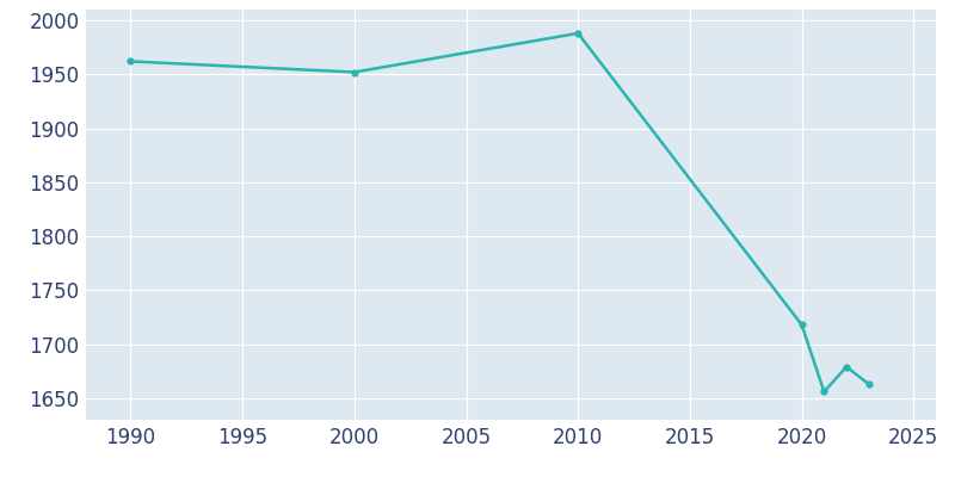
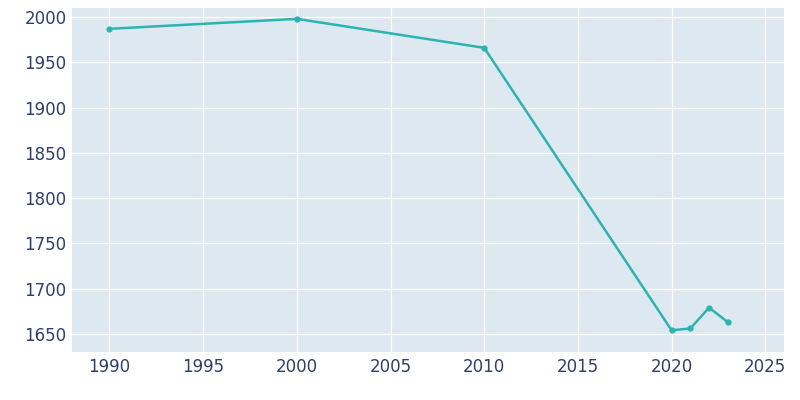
1990: 1962 -> 1987
2000: 1952 -> 1998
2010: 1988 -> 1966
2020: 1718 -> 1654
